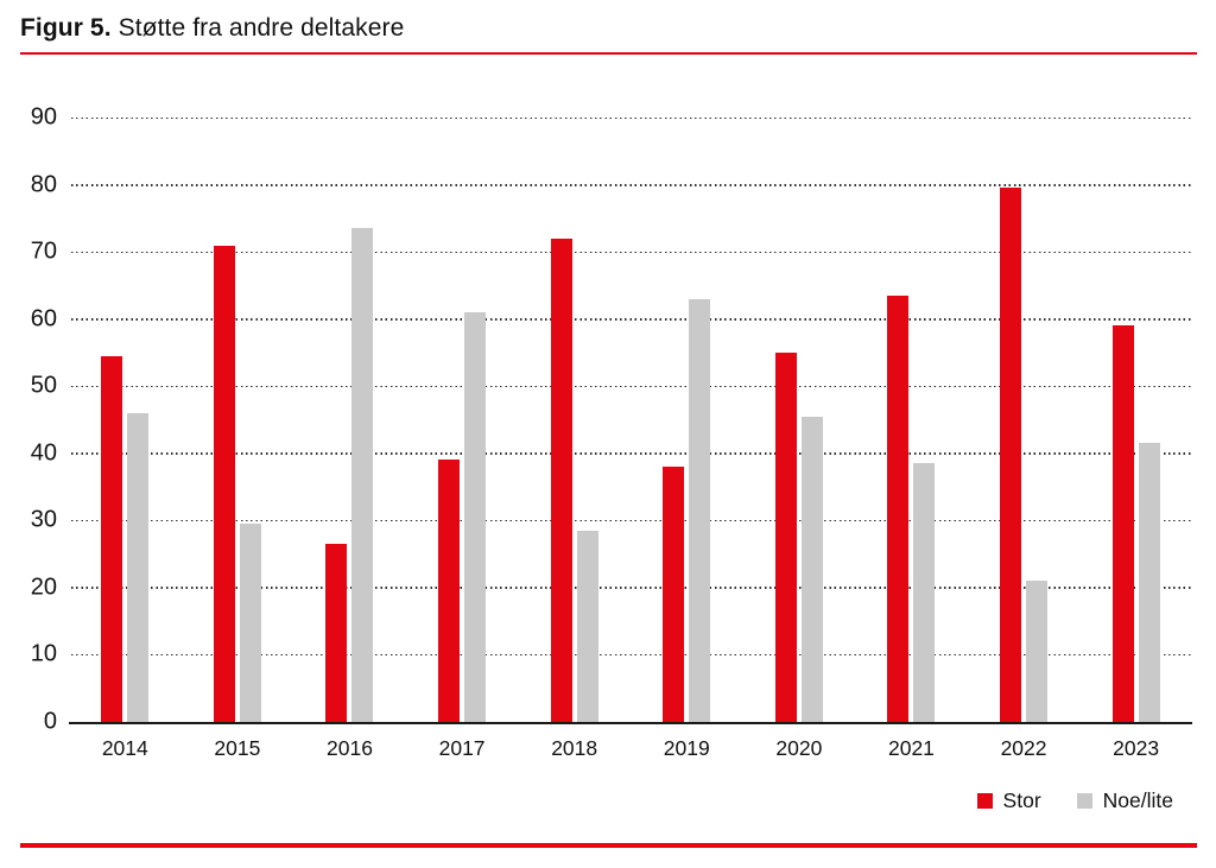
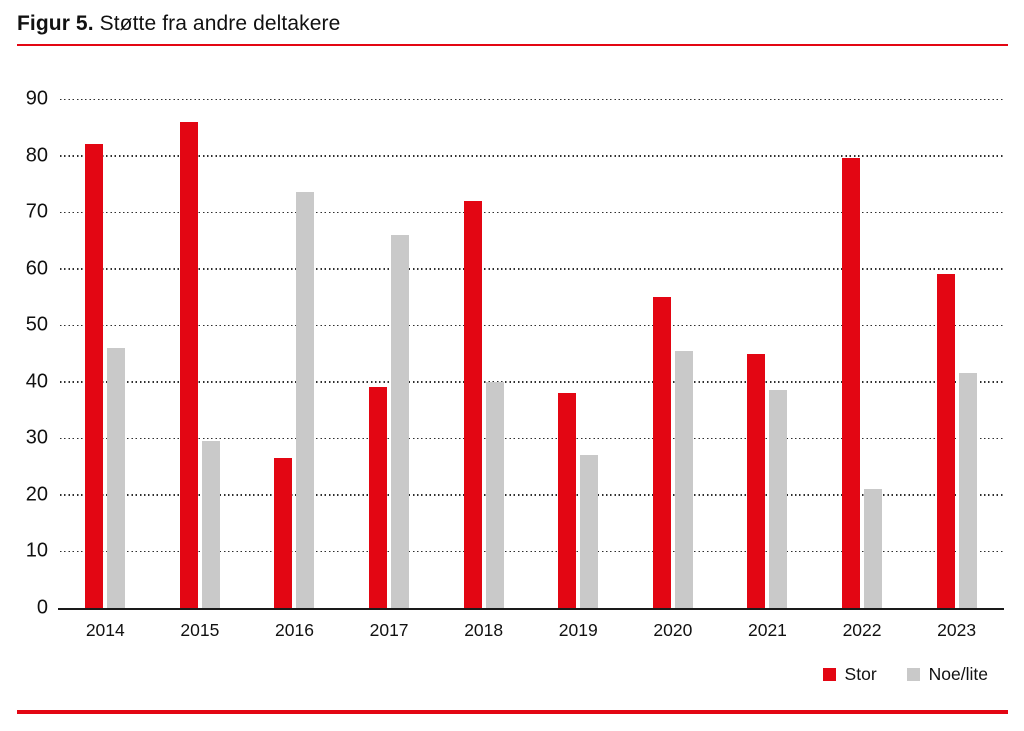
Stor/2014: 54 -> 82
Stor/2015: 71 -> 86
Noe/lite/2017: 61 -> 66
Noe/lite/2018: 28 -> 40
Noe/lite/2019: 63 -> 27
Stor/2021: 64 -> 45
